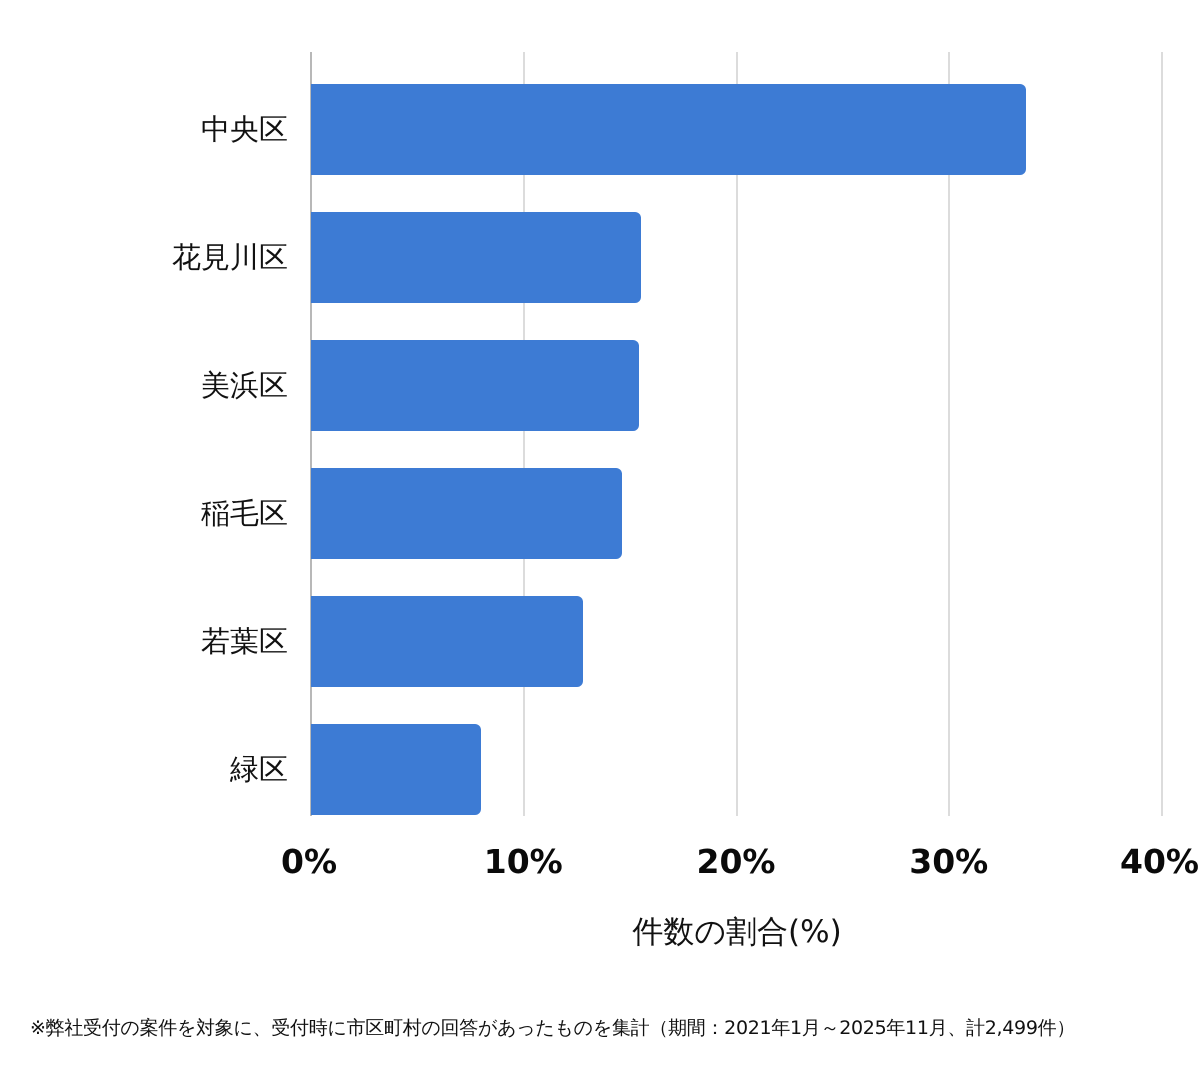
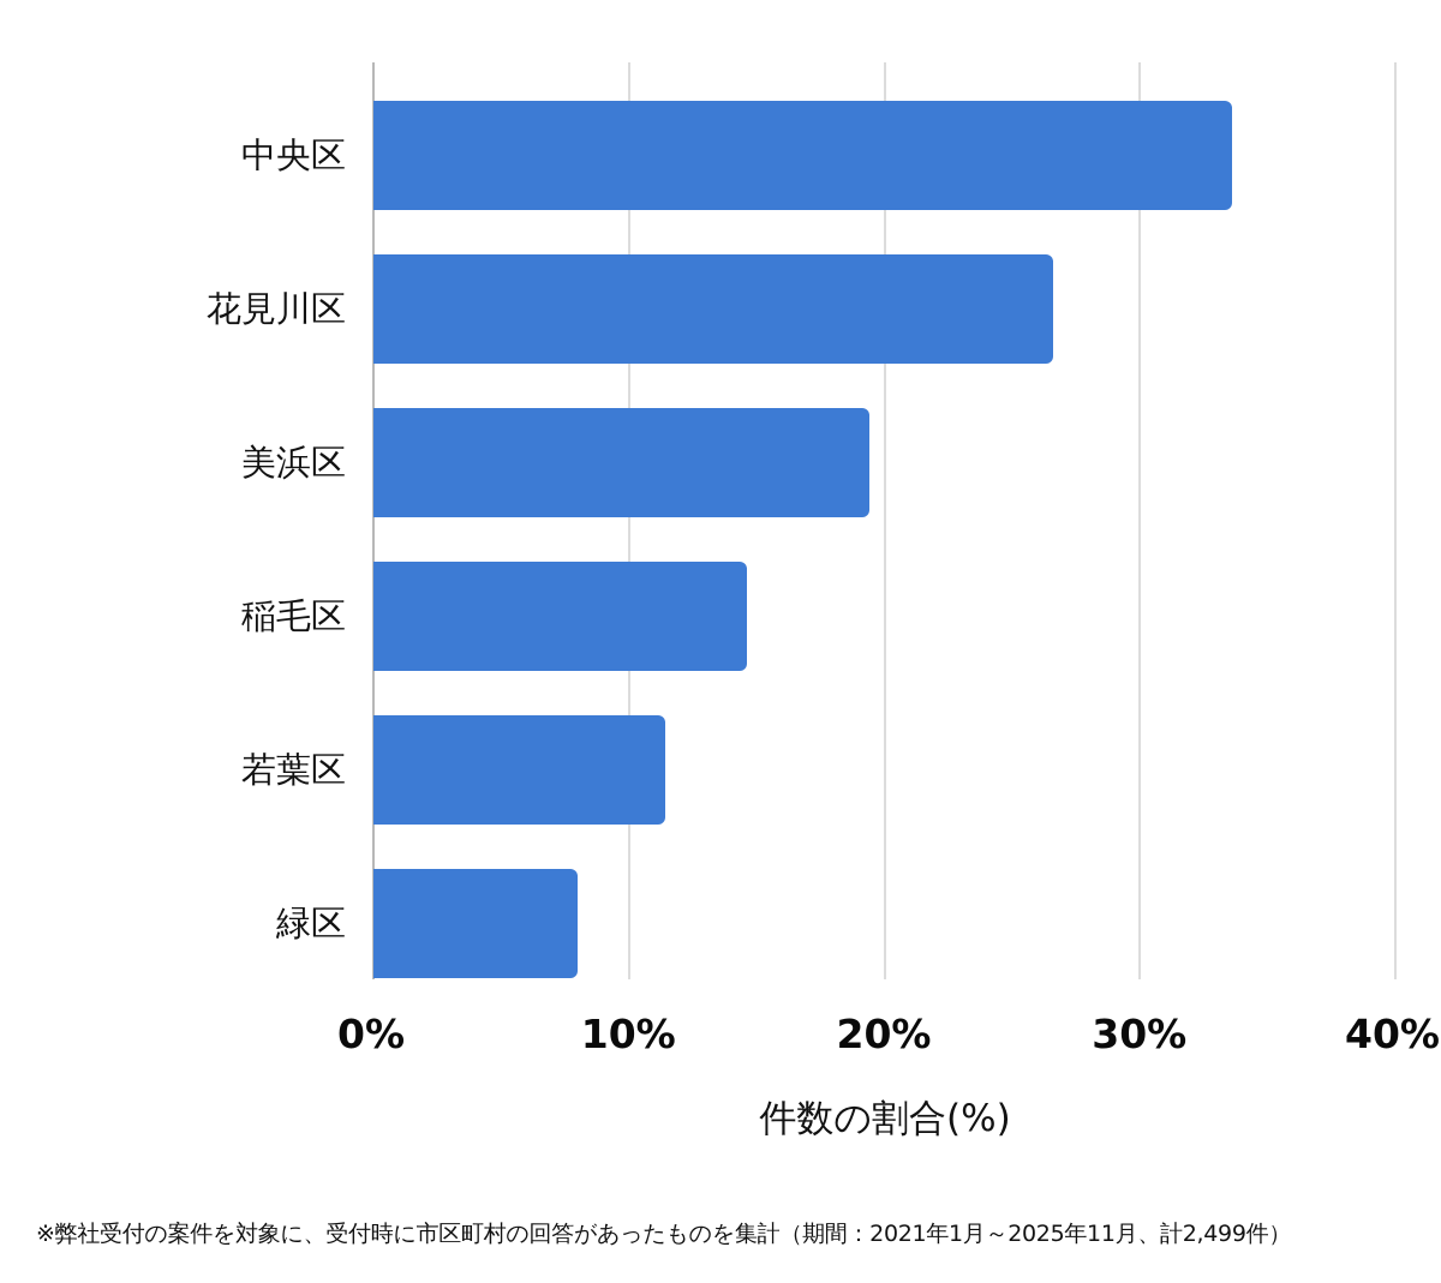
花見川区: 15.5% -> 26.6%
美浜区: 15.4% -> 19.4%
若葉区: 12.8% -> 11.4%
